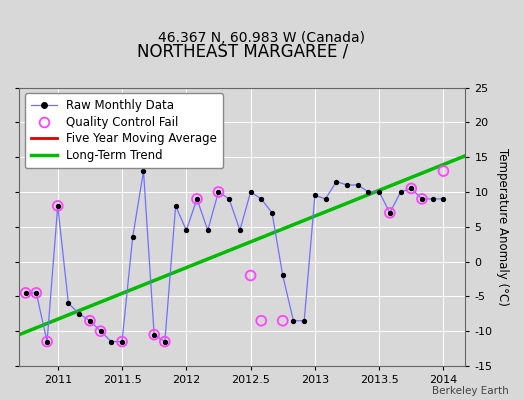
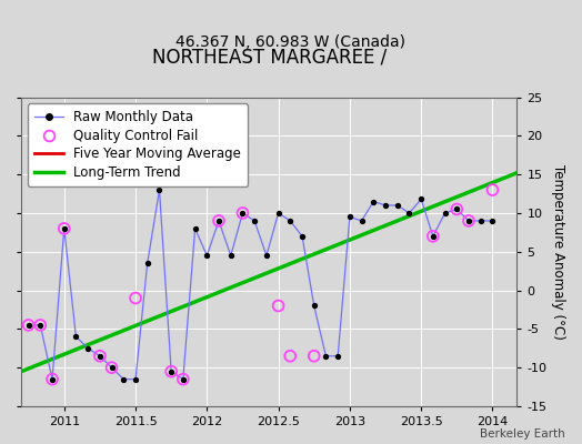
Quality Control Fail/2011.5: -11.5 -> -1.0
Raw Monthly Data/2013.5: 10.0 -> 11.8
